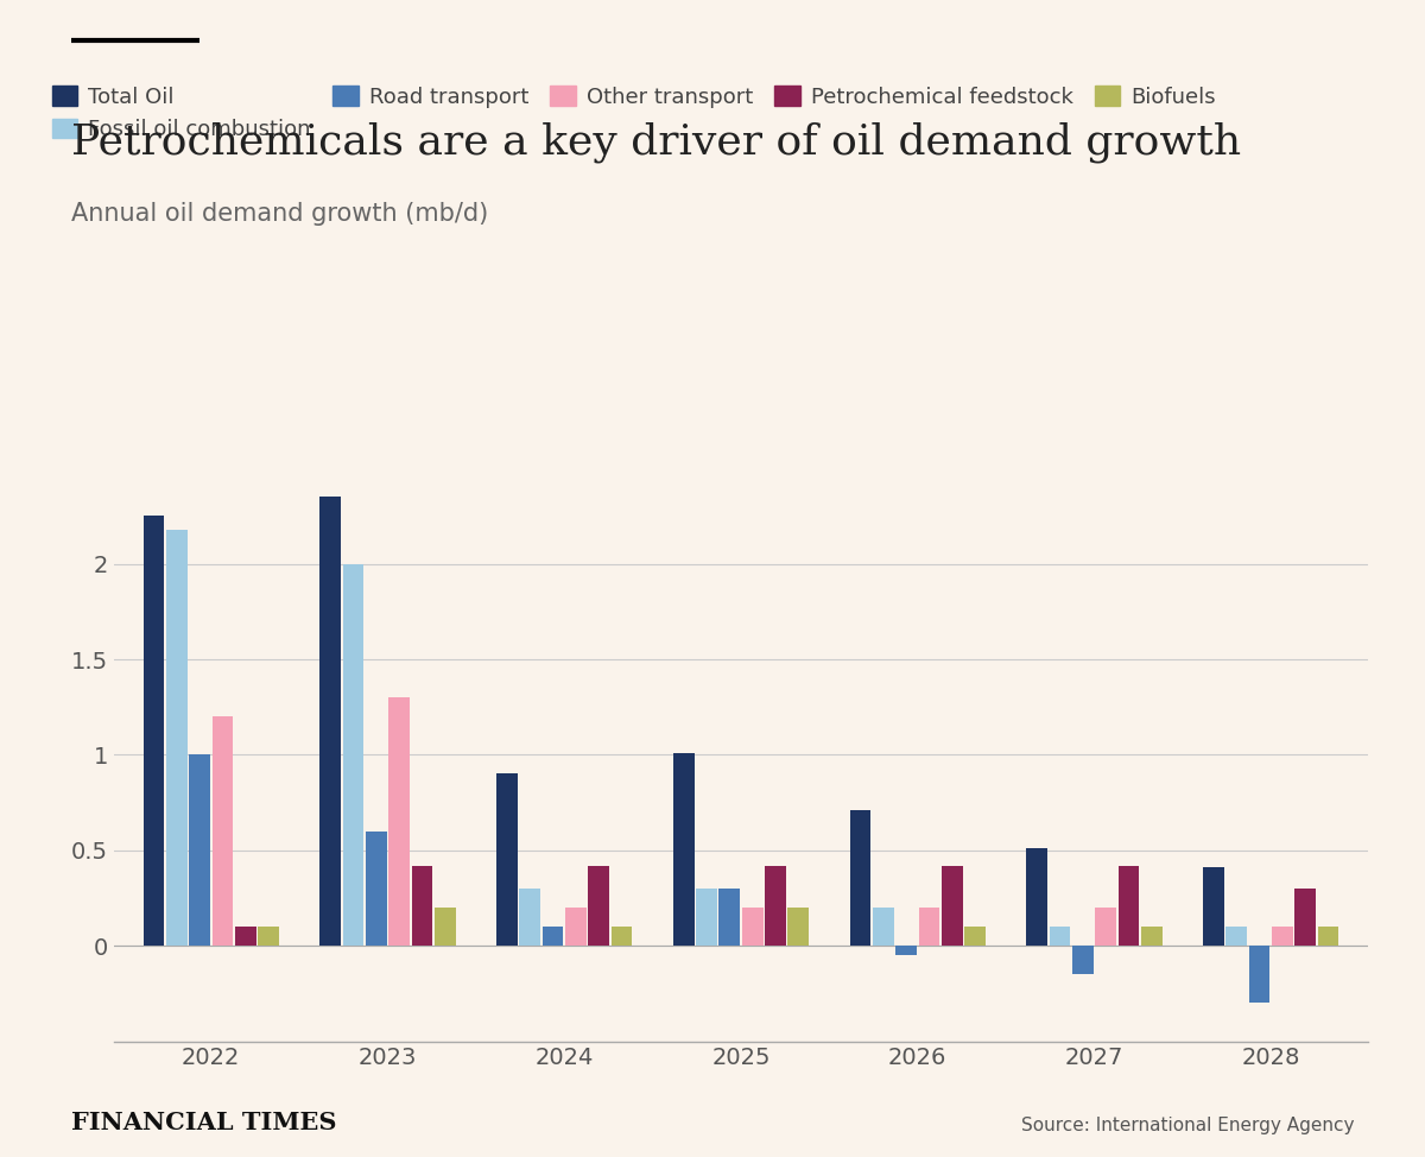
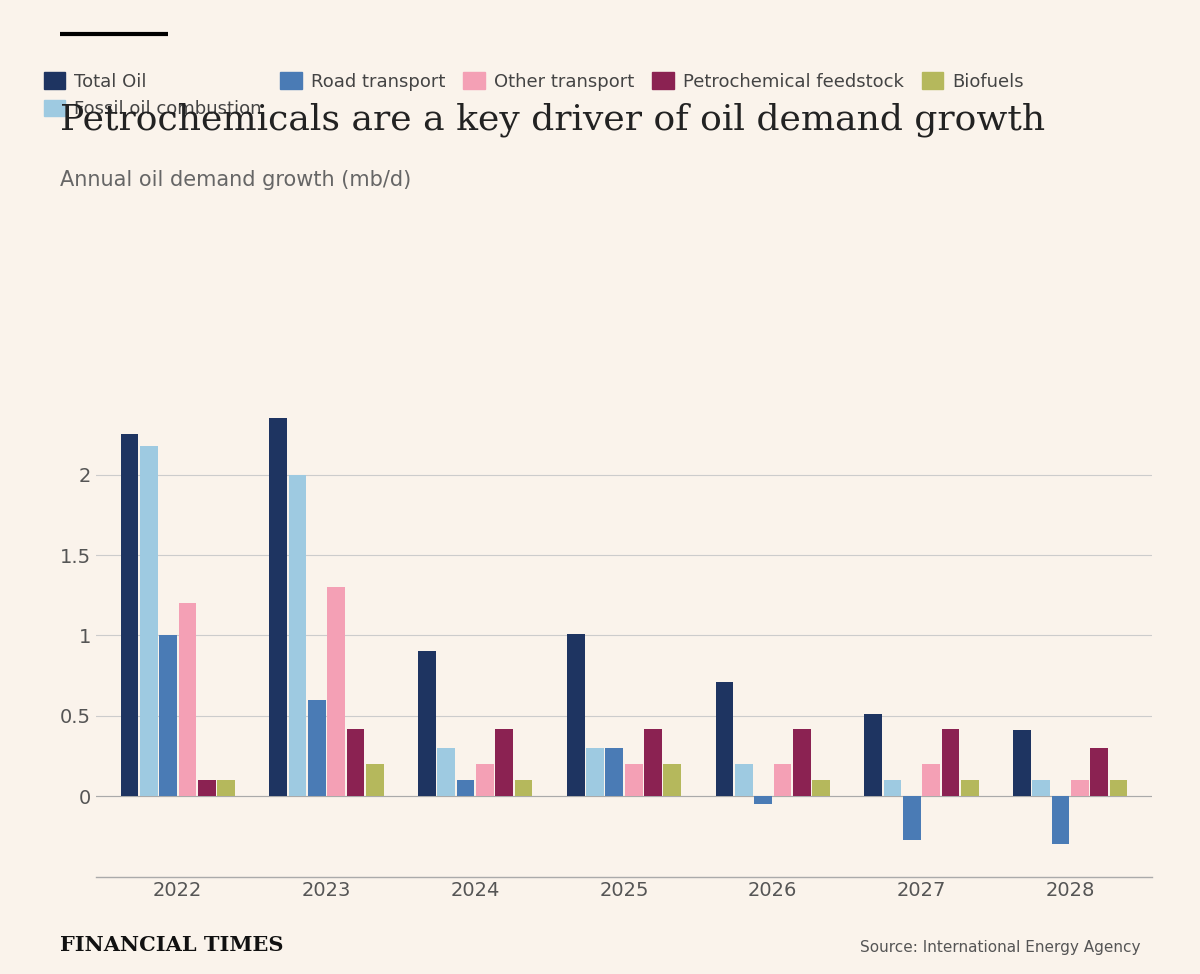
Road transport/2027: -0.15 -> -0.27
